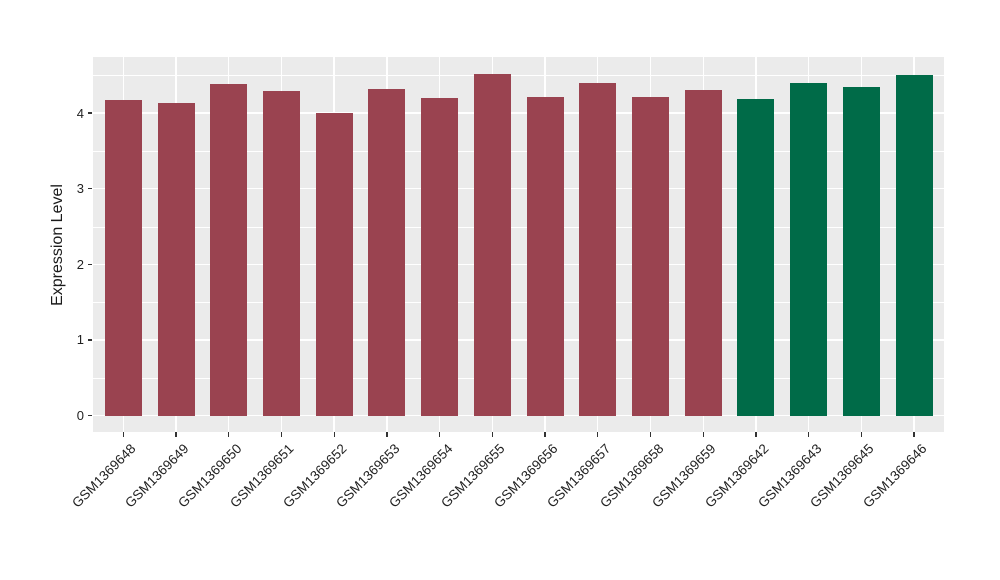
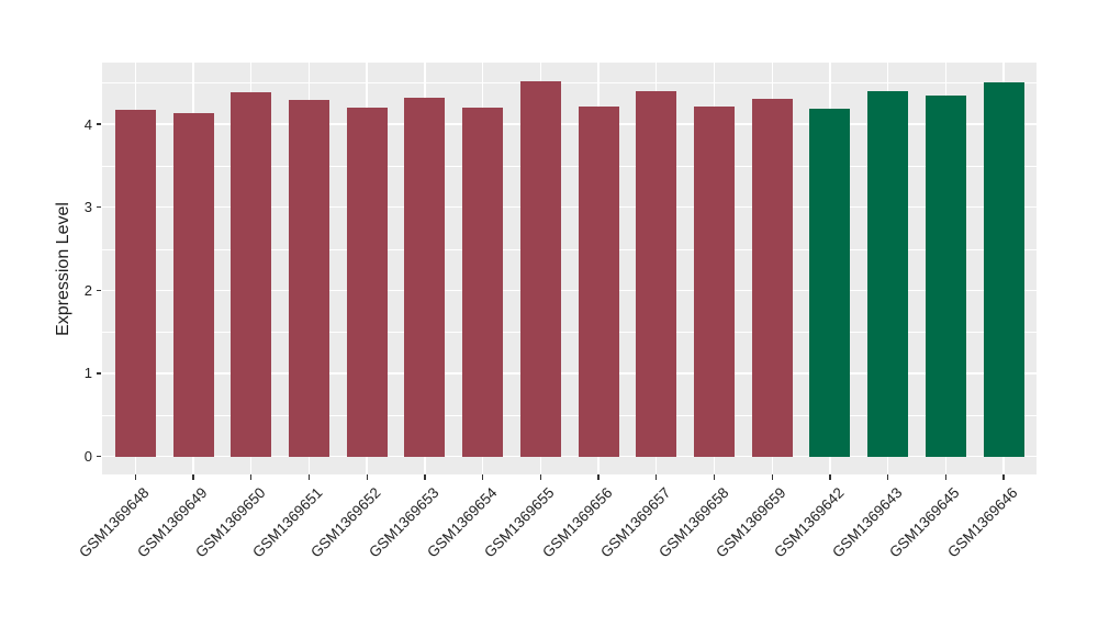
GSM1369652: 4.0 -> 4.2
